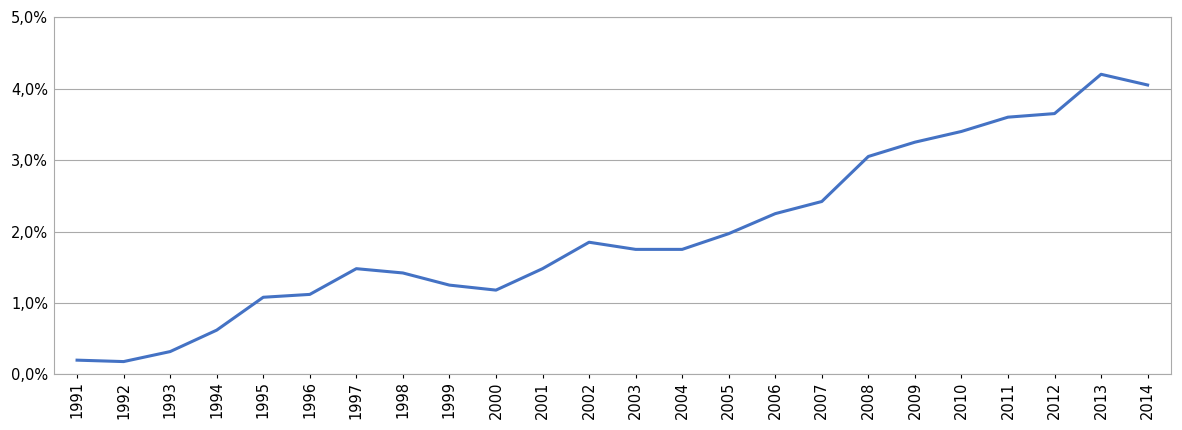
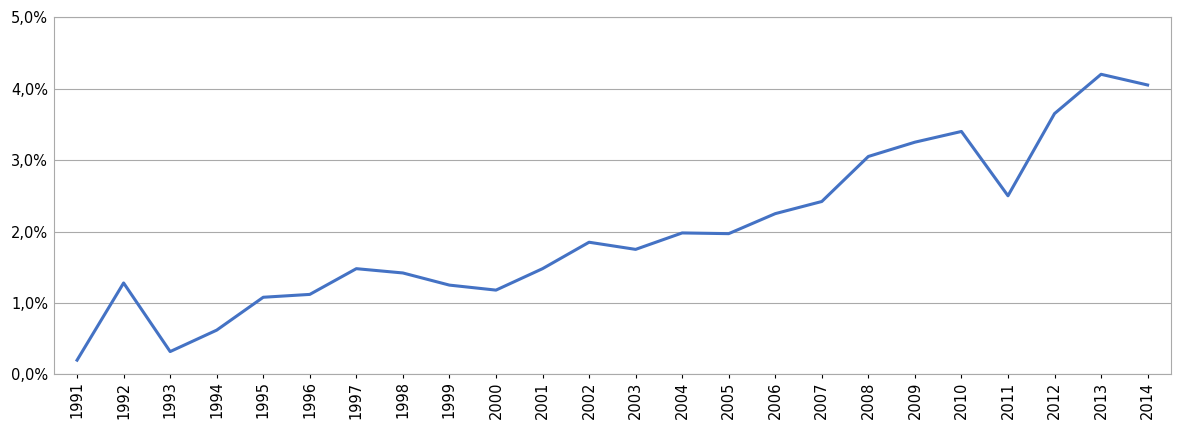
1992: 0,18% -> 1,28%
2004: 1,75% -> 1,98%
2011: 3,60% -> 2,50%
